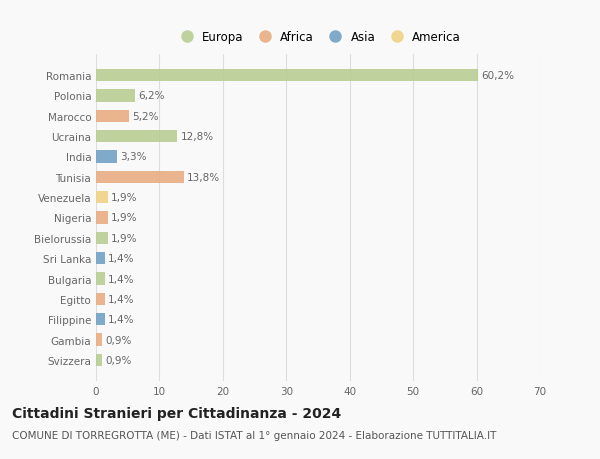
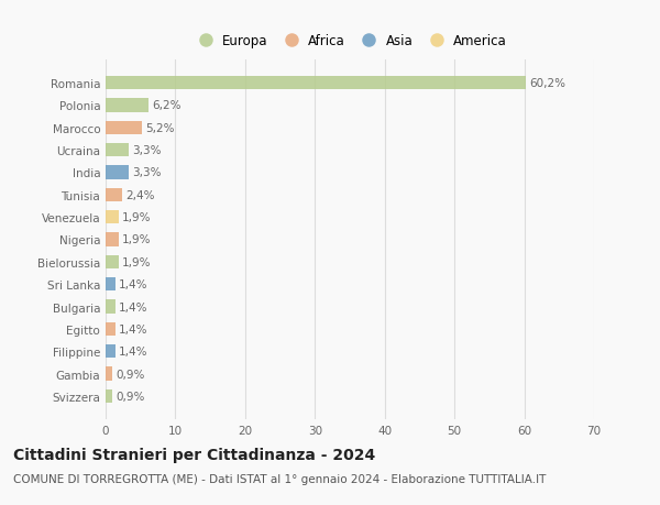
Ucraina: 12,8% -> 3,3%
Tunisia: 13,8% -> 2,4%
